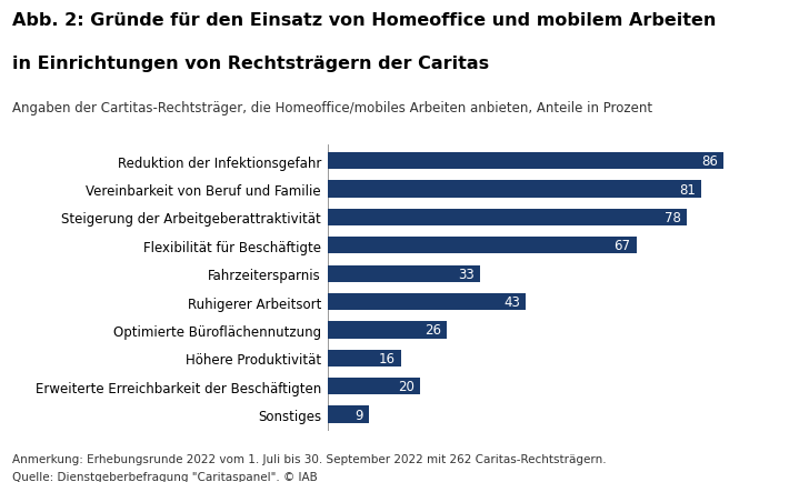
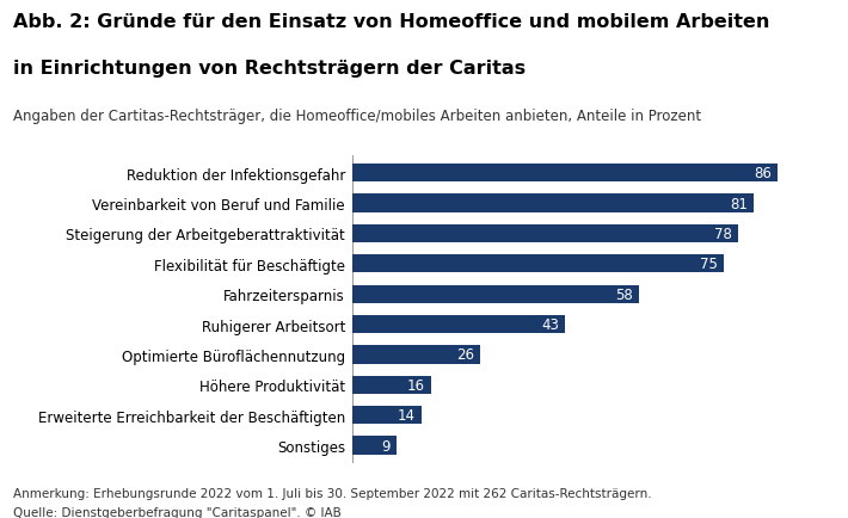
Flexibilität für Beschäftigte: 67 -> 75
Fahrzeitersparnis: 33 -> 58
Erweiterte Erreichbarkeit der Beschäftigten: 20 -> 14
